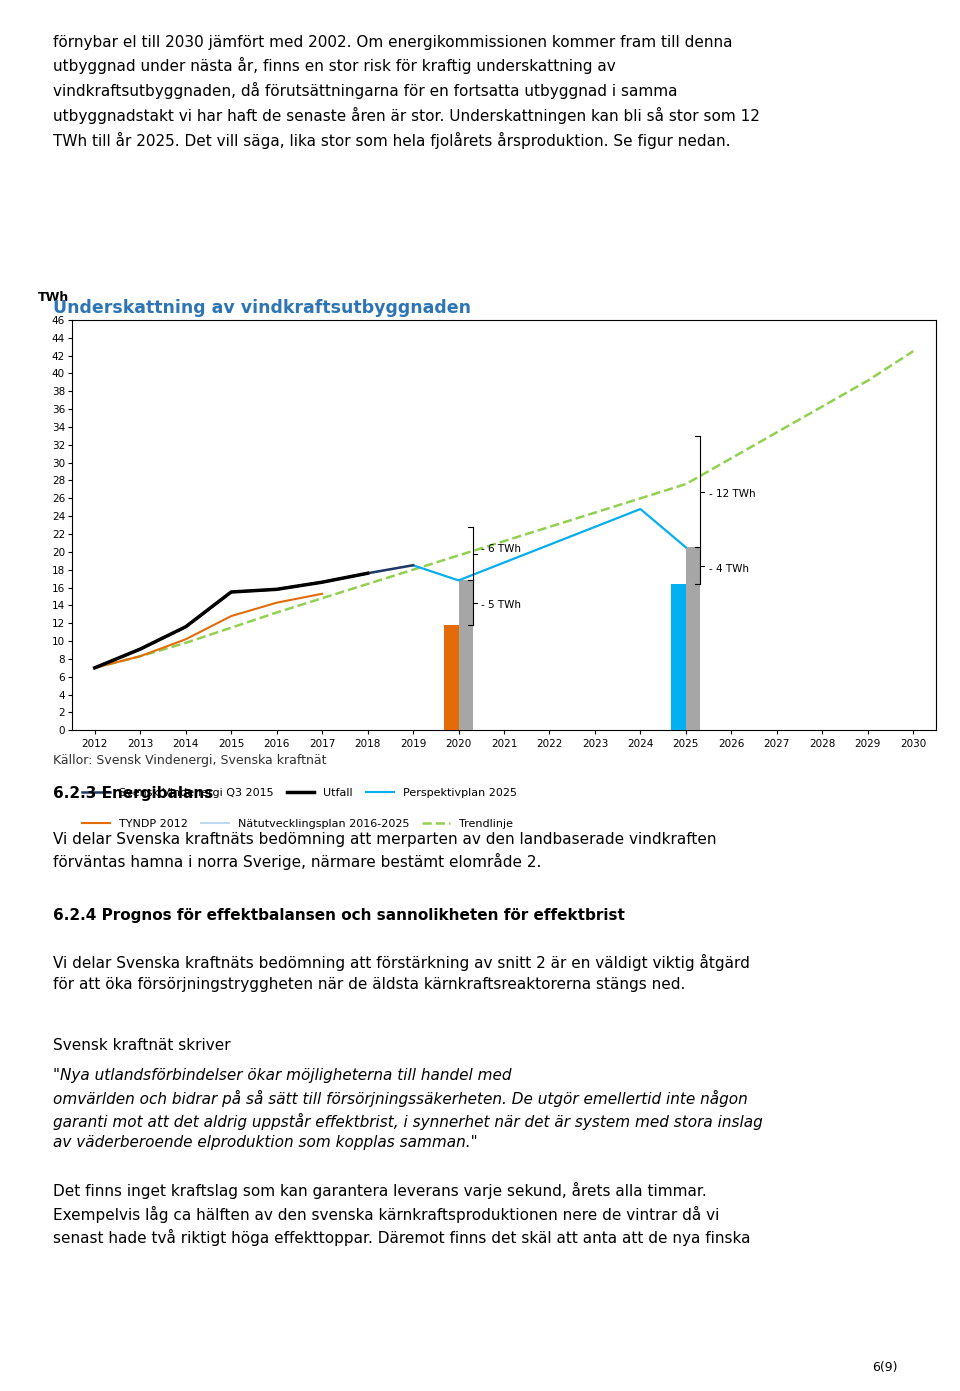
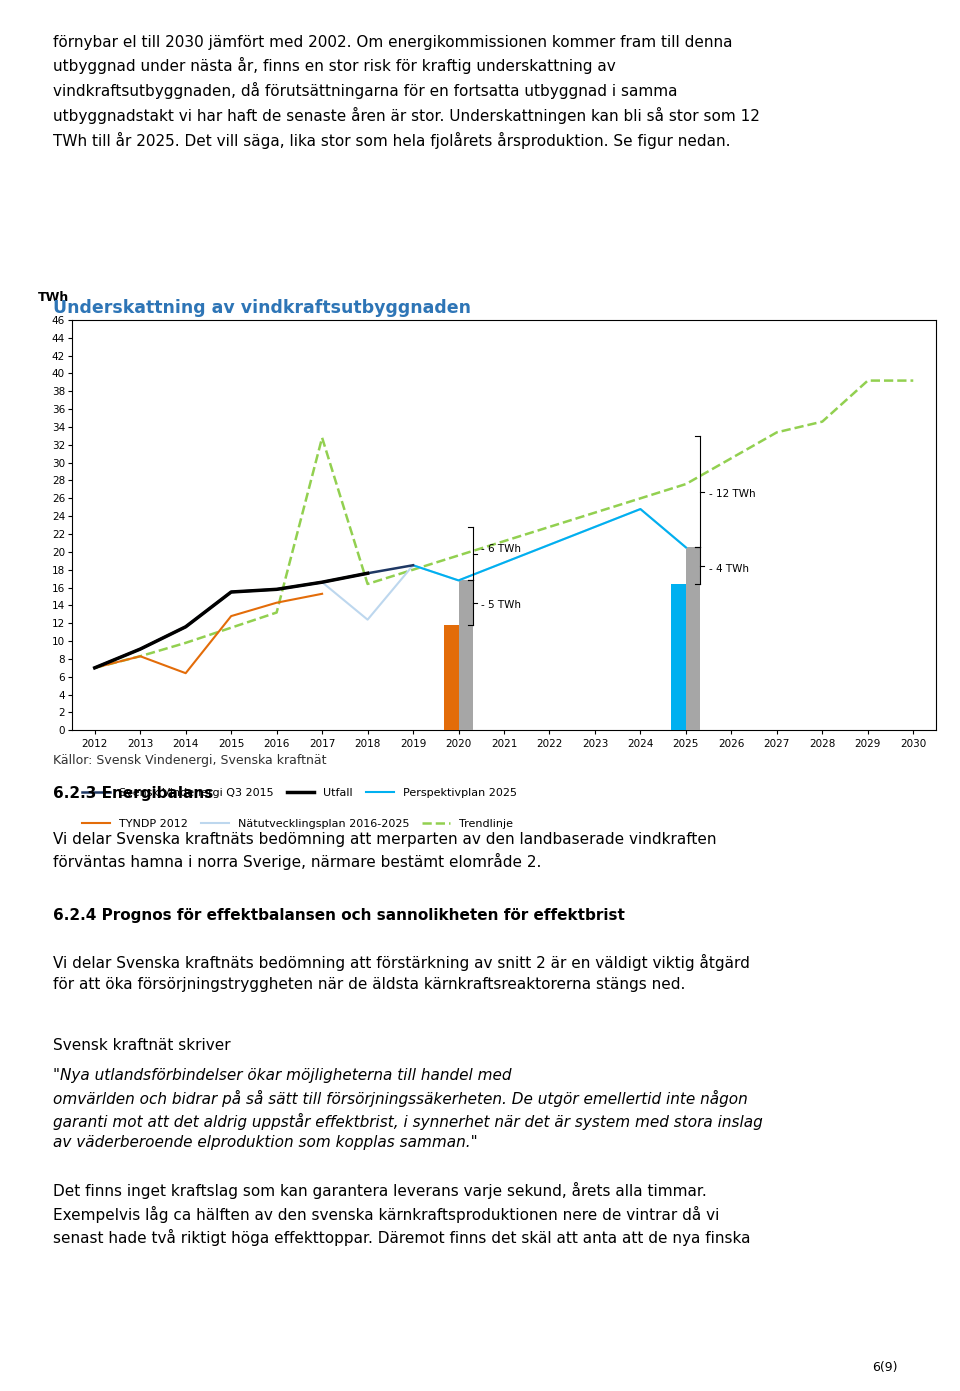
TYNDP 2012/2014: 10.2 -> 6.4
Trendlinje/2017: 14.8 -> 32.8
Nätutvecklingsplan 2016-2025/2018: 17.6 -> 12.4
Trendlinje/2028: 36.3 -> 34.6
Trendlinje/2030: 42.5 -> 39.2
